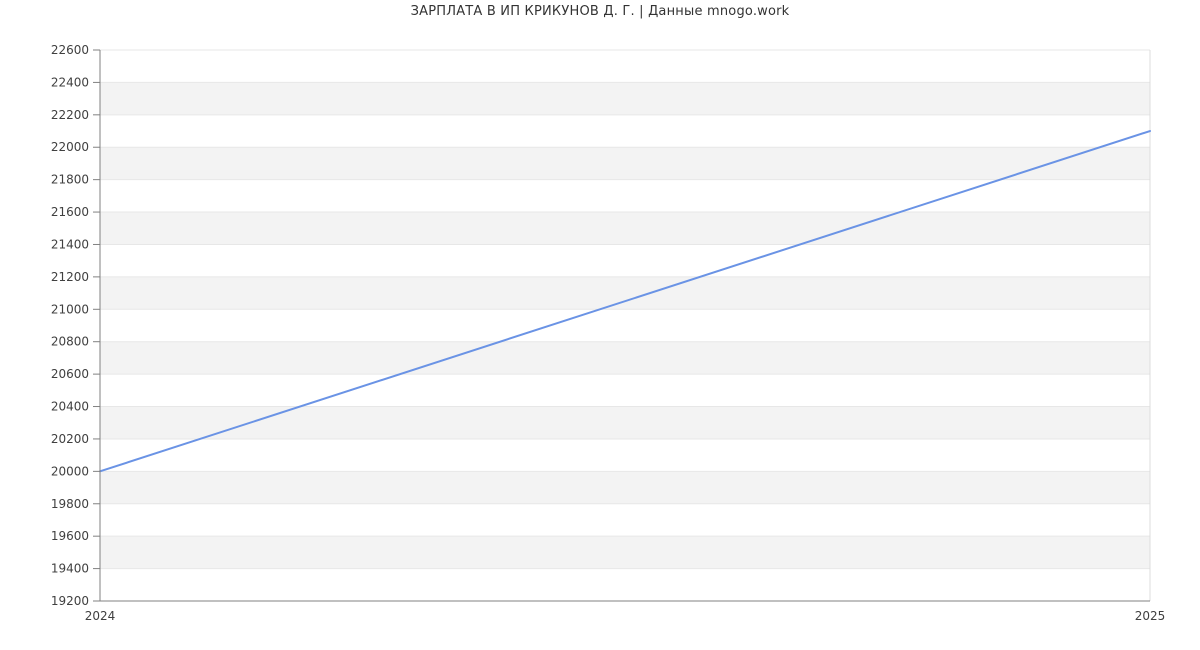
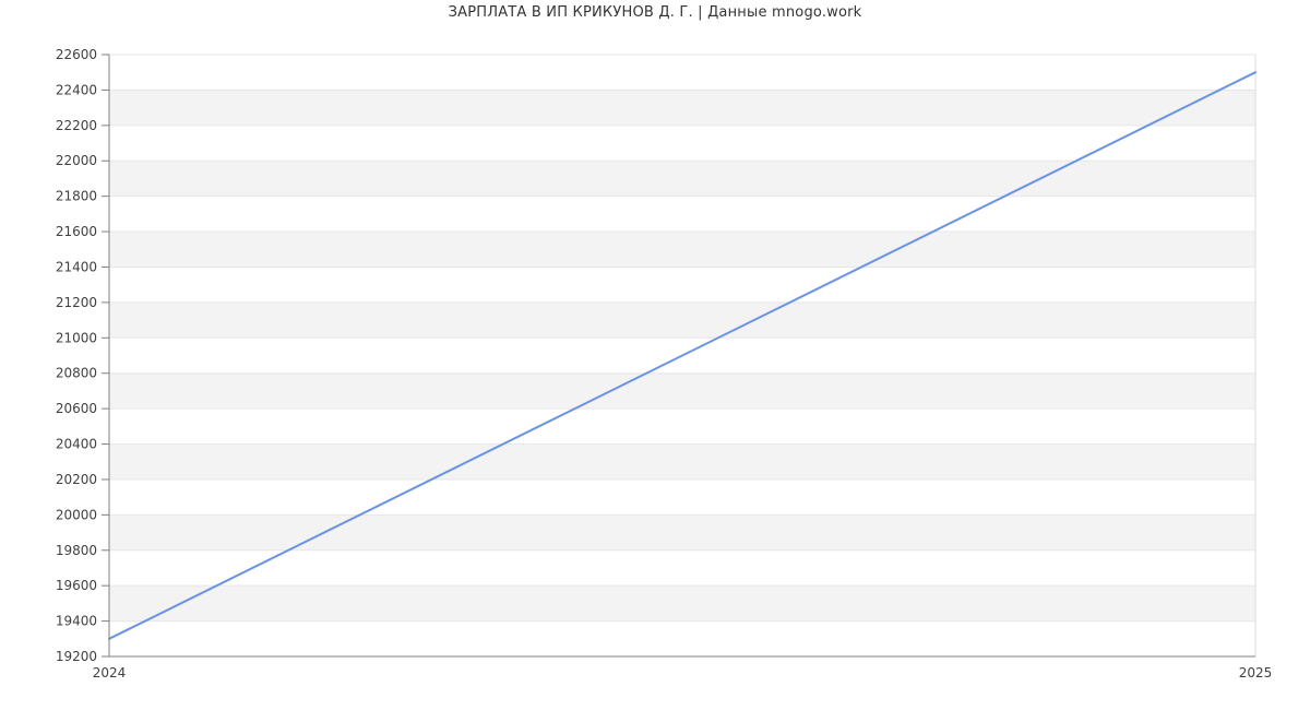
2024: 20000 -> 19300
2025: 22100 -> 22500
